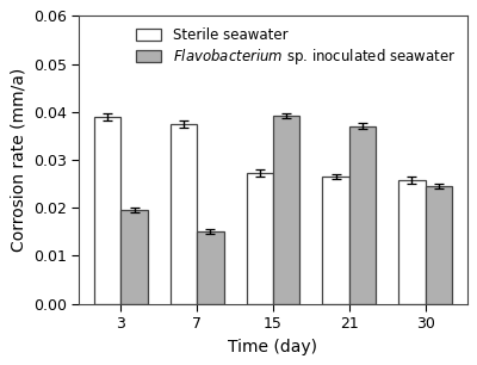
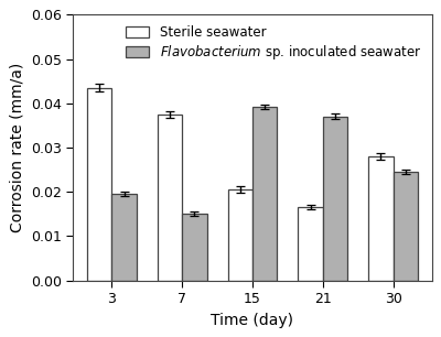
Sterile seawater/3: 0.0390 -> 0.0435
Sterile seawater/15: 0.0273 -> 0.0205
Sterile seawater/21: 0.0265 -> 0.0165
Sterile seawater/30: 0.0258 -> 0.0280
